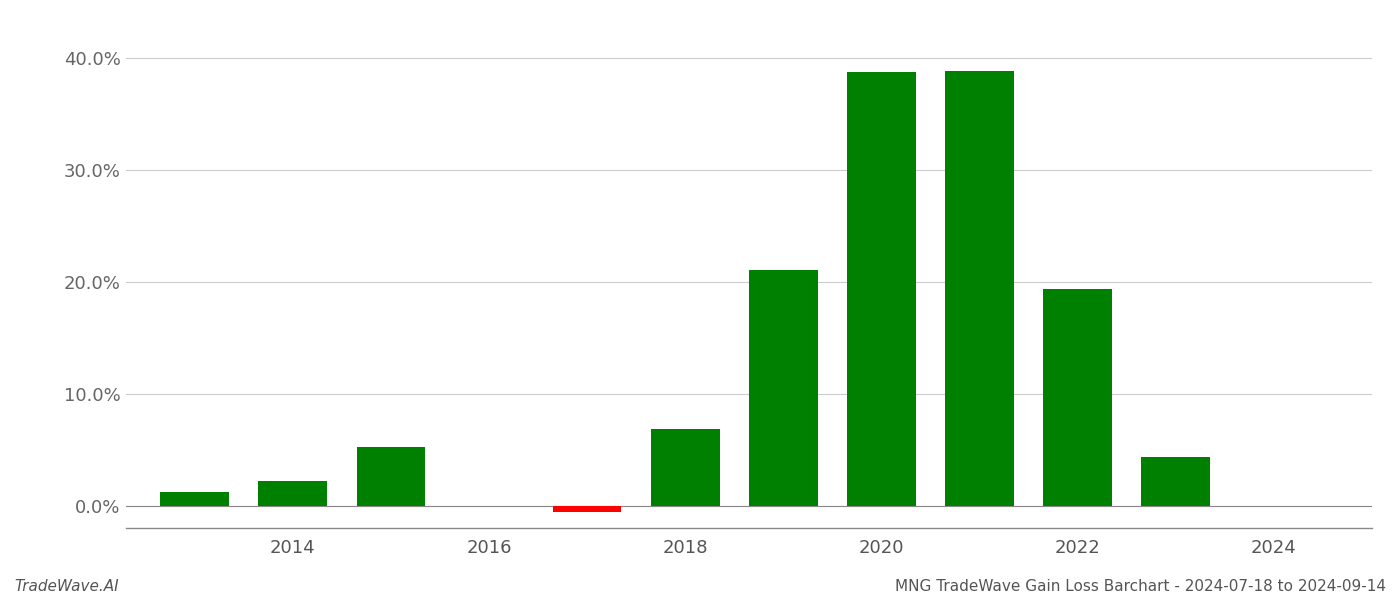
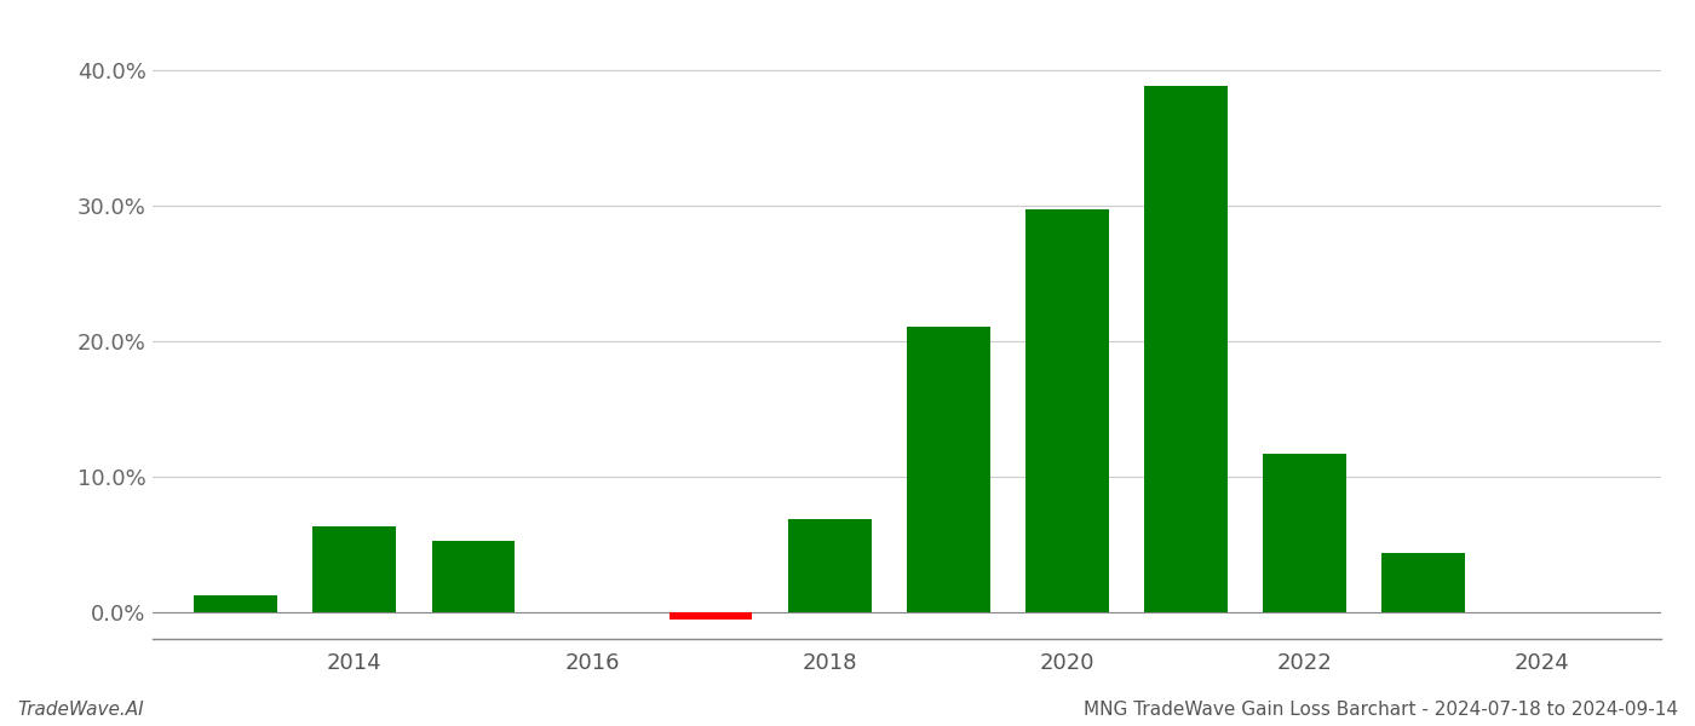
2014: 2.2% -> 6.3%
2020: 38.7% -> 29.7%
2022: 19.3% -> 11.7%
